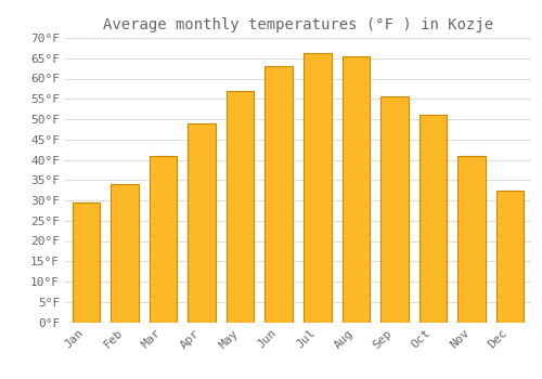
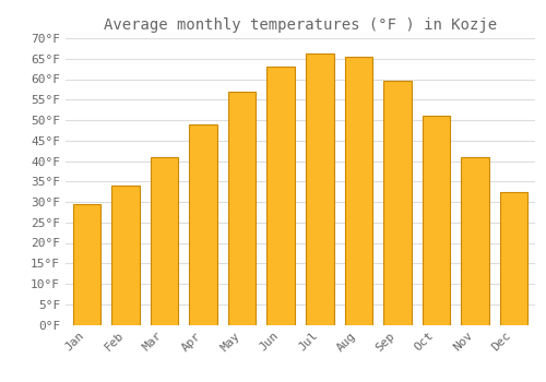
Sep: 55.5°F -> 59.5°F
